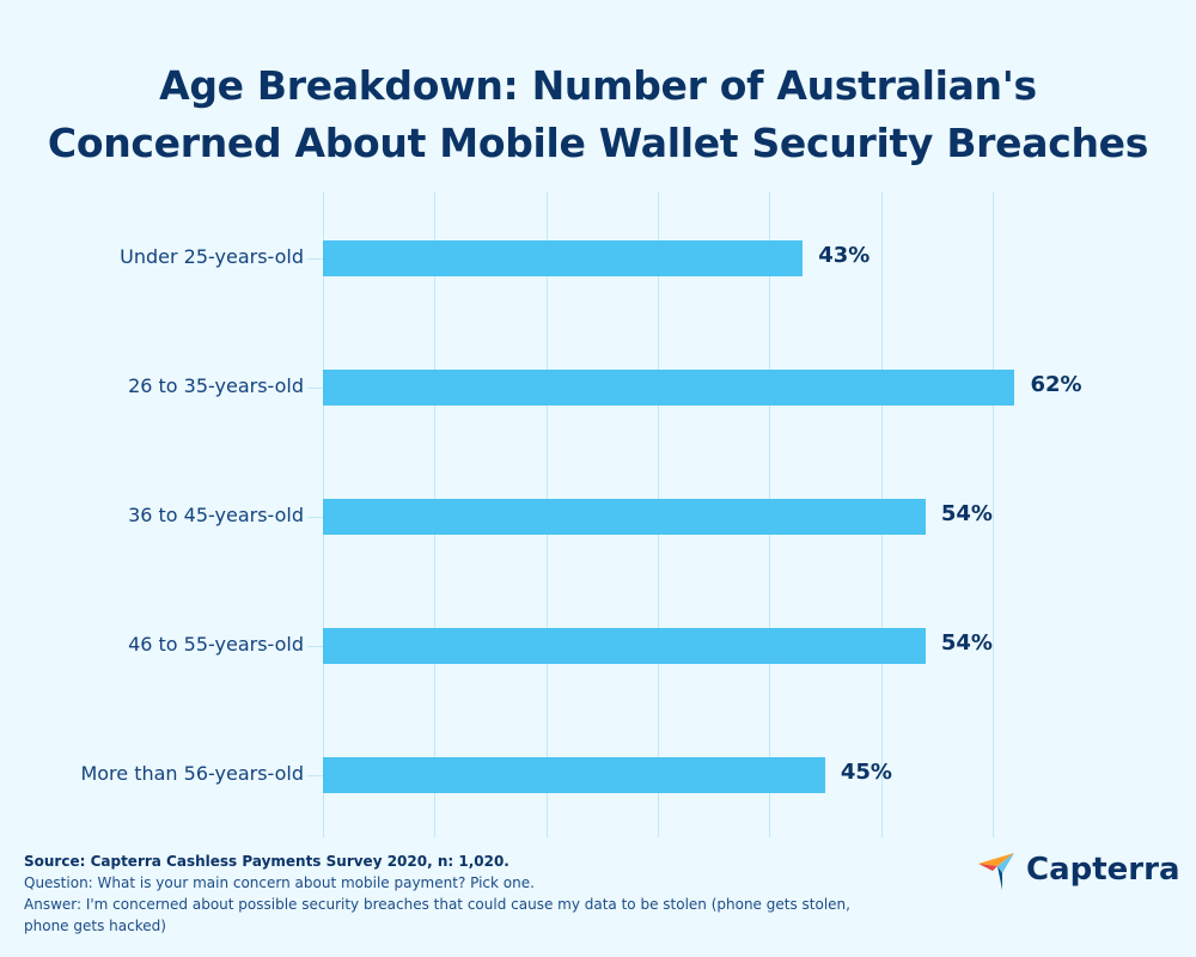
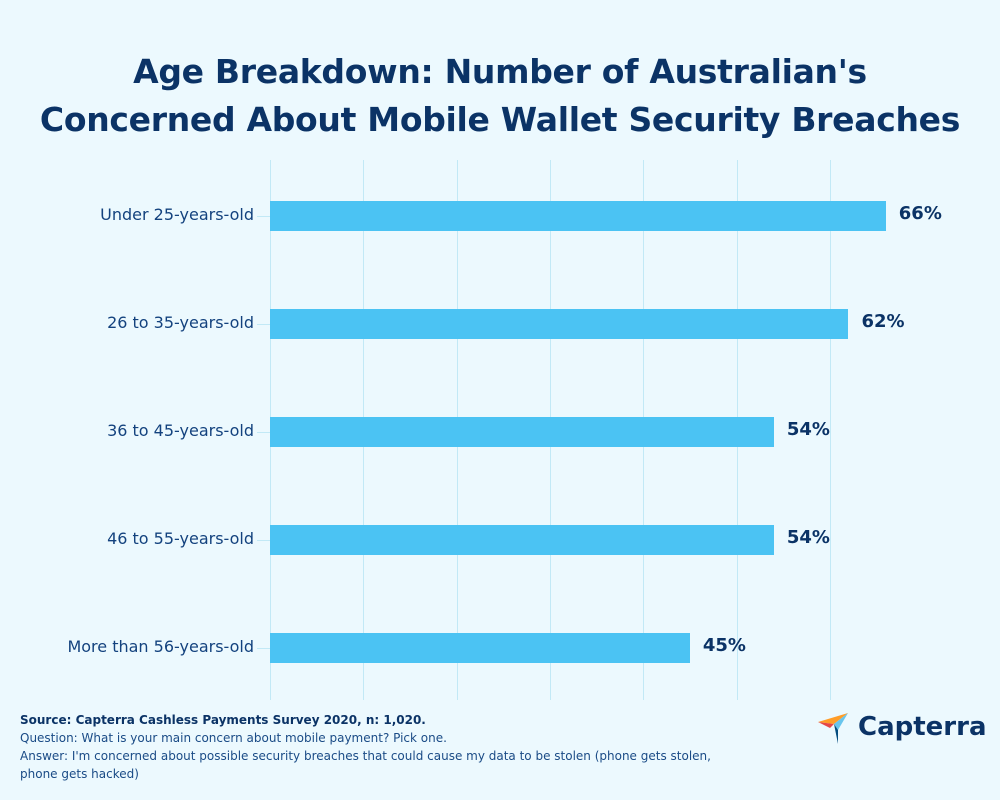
Under 25-years-old: 43% -> 66%
